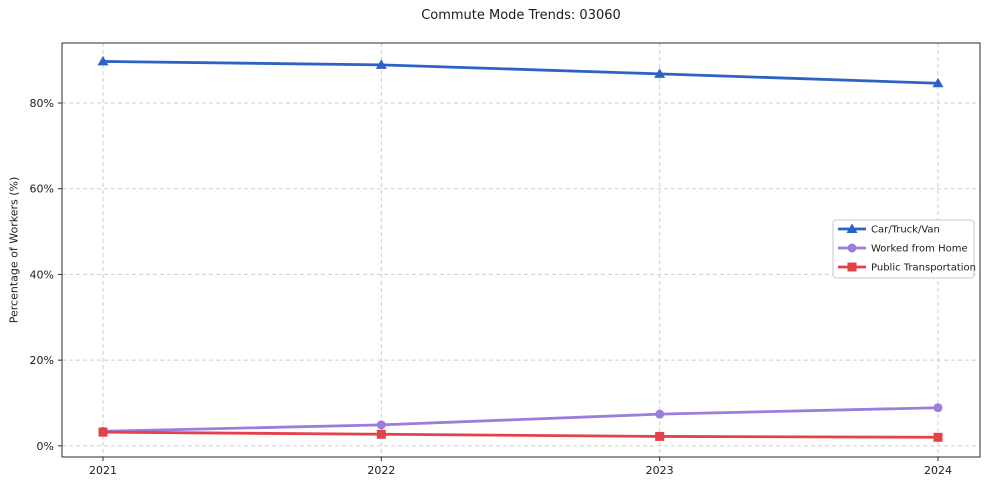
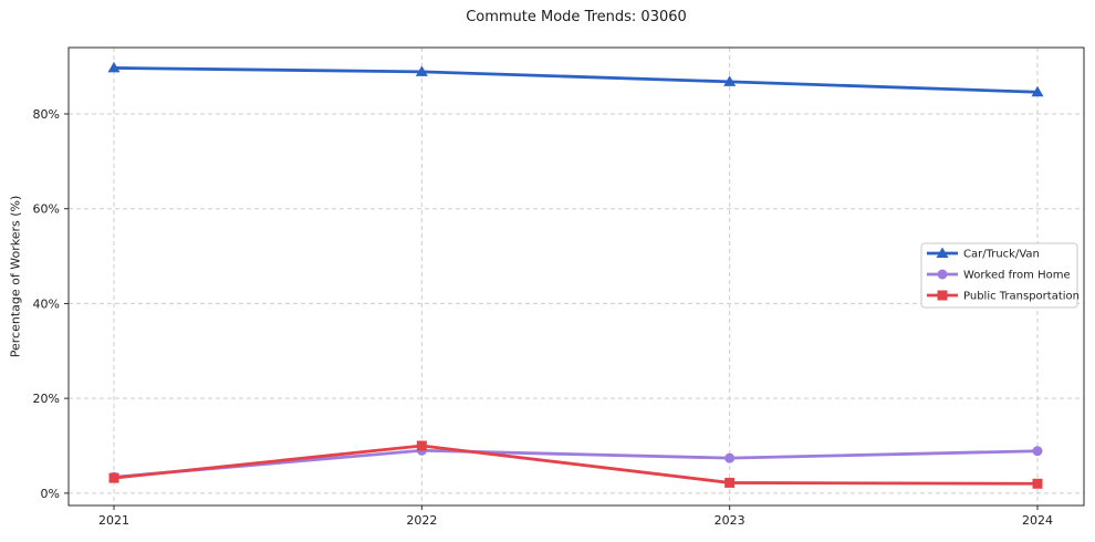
Worked from Home/2022: 5% -> 9%
Public Transportation/2022: 3% -> 10%
